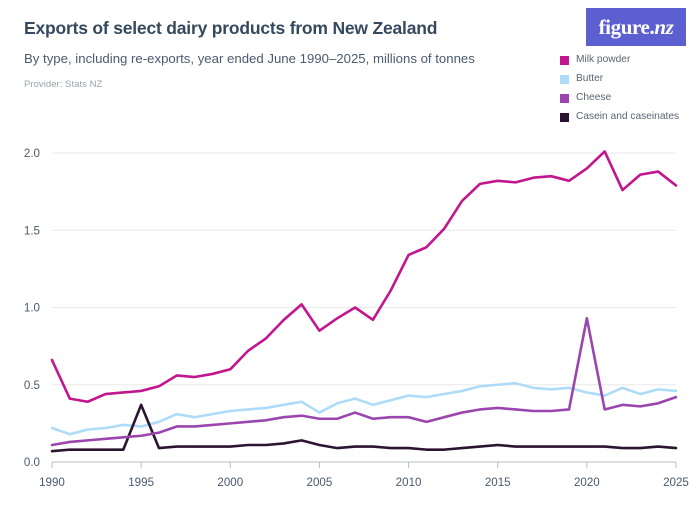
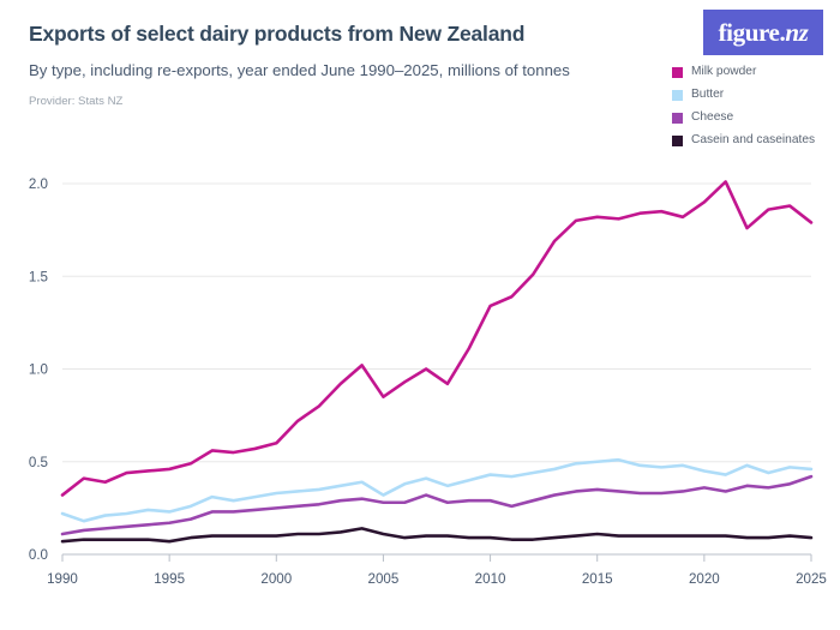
Milk powder/1990: 0.66 -> 0.32
Casein and caseinates/1995: 0.37 -> 0.07
Cheese/2020: 0.93 -> 0.36
